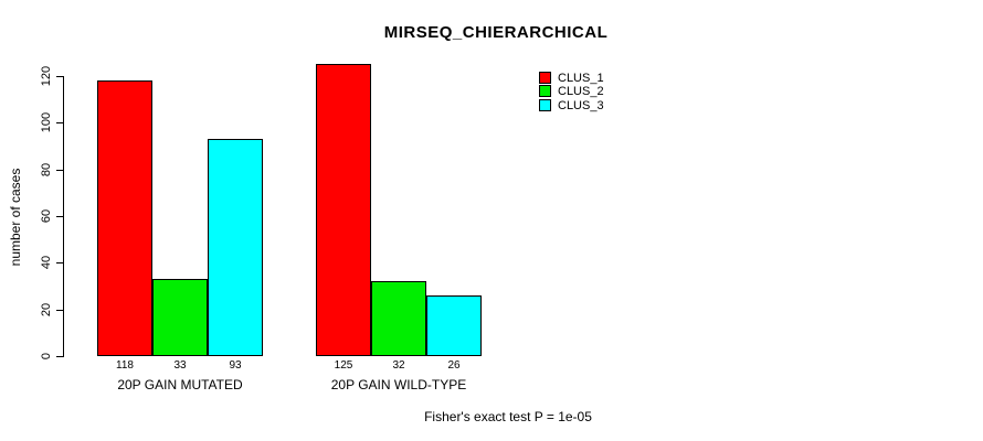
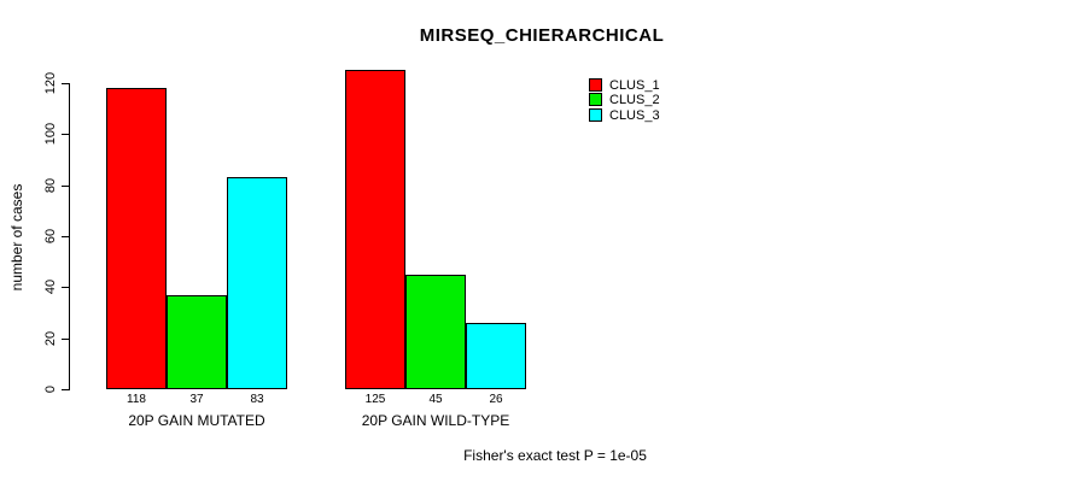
CLUS_2/20P GAIN MUTATED: 33 -> 37
CLUS_3/20P GAIN MUTATED: 93 -> 83
CLUS_2/20P GAIN WILD-TYPE: 32 -> 45
